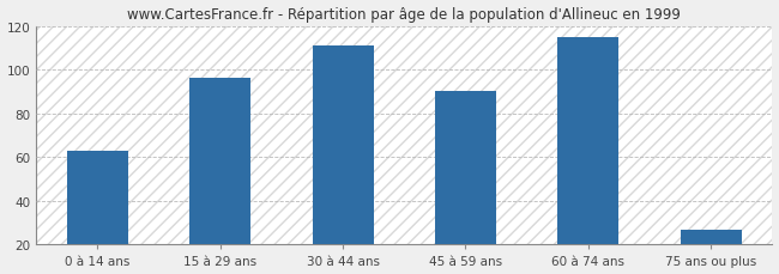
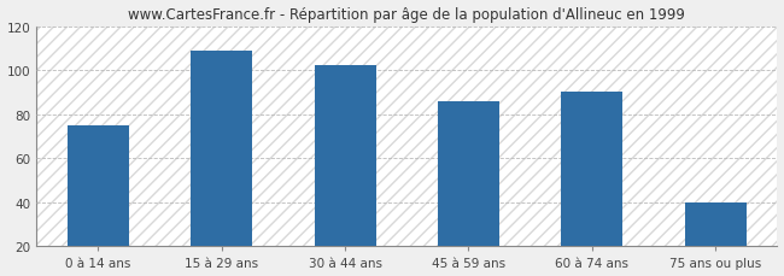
0 à 14 ans: 63 -> 75
15 à 29 ans: 96 -> 109
30 à 44 ans: 111 -> 102
45 à 59 ans: 90 -> 86
60 à 74 ans: 115 -> 90
75 ans ou plus: 27 -> 40
